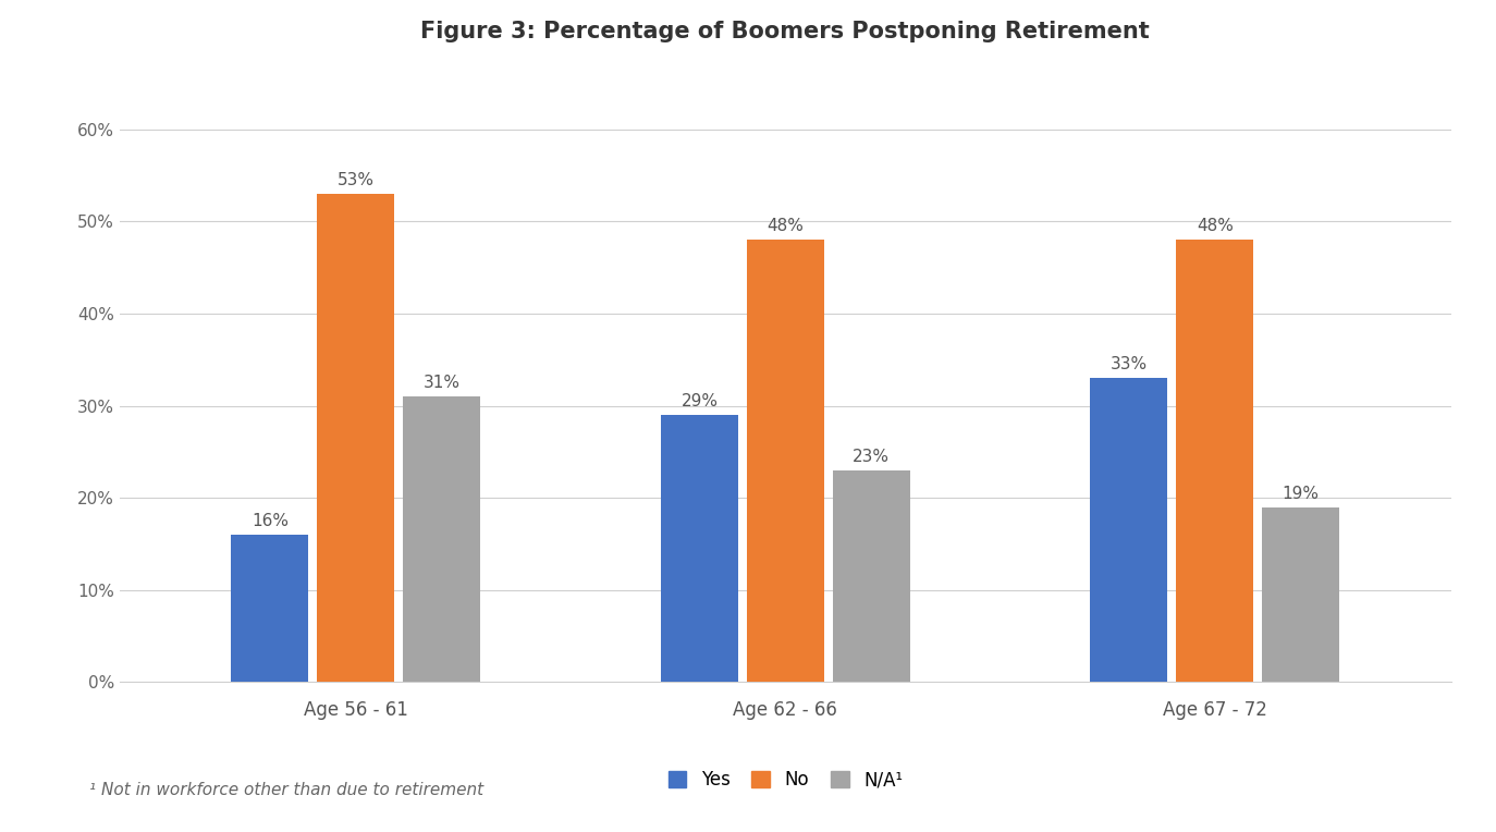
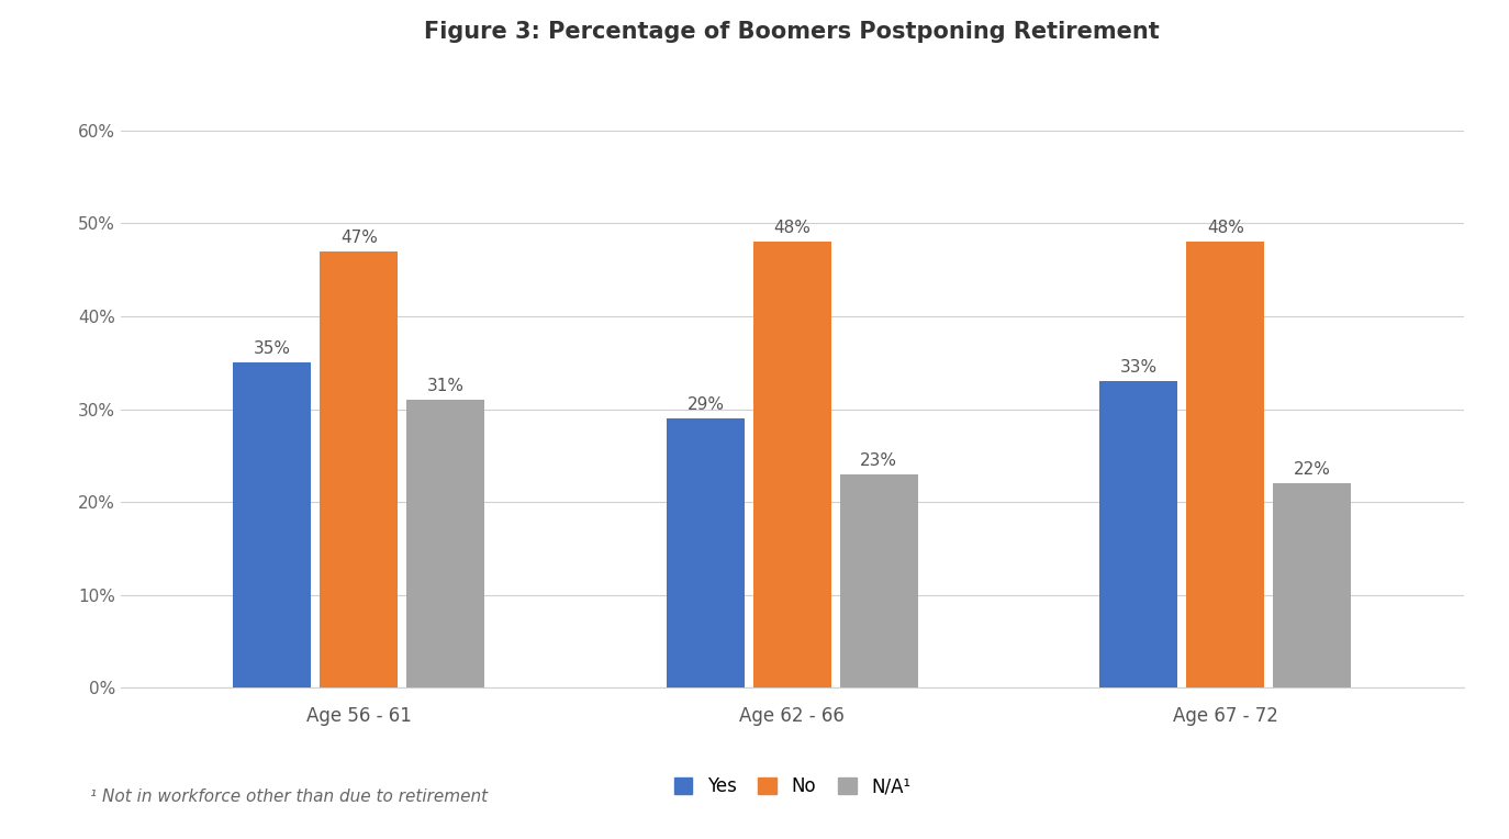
Yes/Age 56 - 61: 16% -> 35%
No/Age 56 - 61: 53% -> 47%
N/A¹/Age 67 - 72: 19% -> 22%
